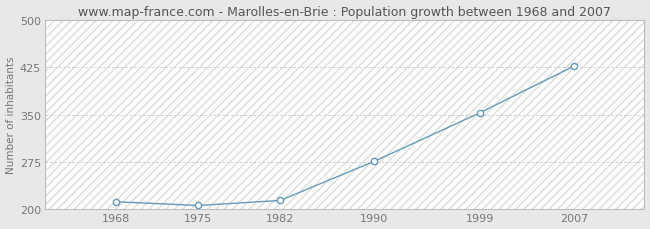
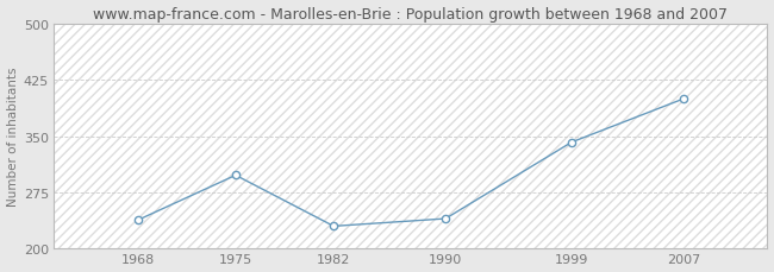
1968: 212 -> 238
1975: 206 -> 298
1982: 214 -> 230
1990: 276 -> 240
1999: 353 -> 342
2007: 427 -> 400
